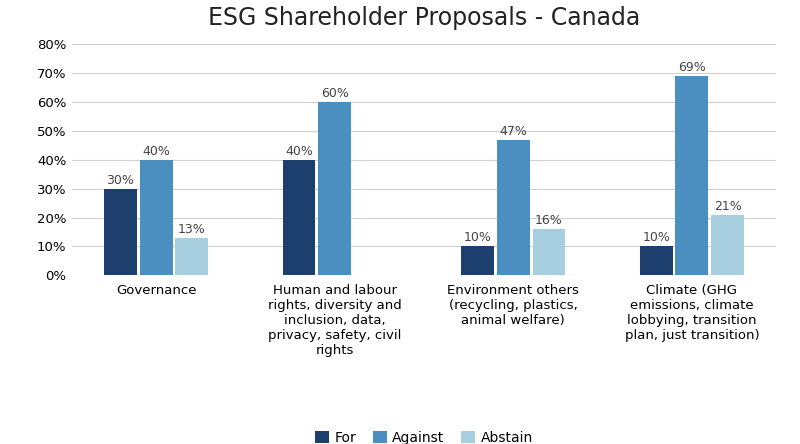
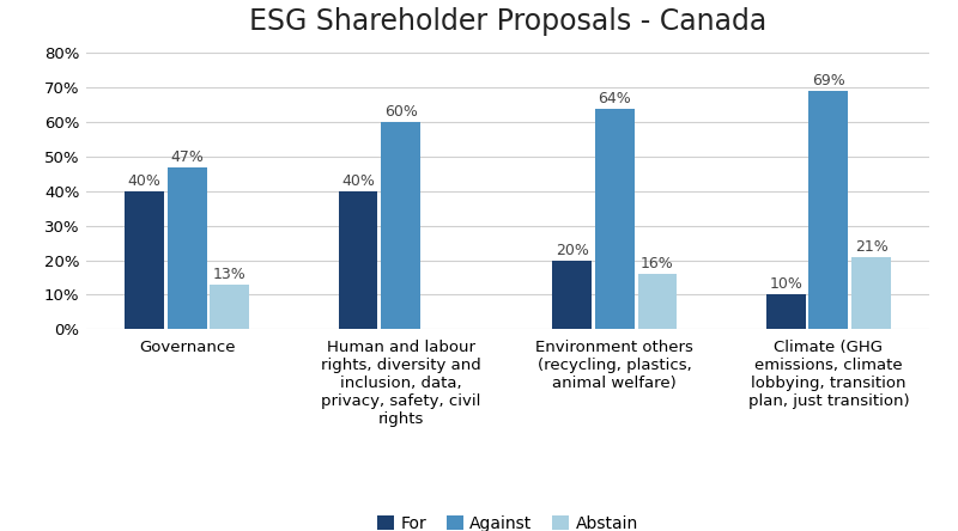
For/Governance: 30% -> 40%
Against/Governance: 40% -> 47%
For/Environment others (recycling, plastics, animal welfare): 10% -> 20%
Against/Environment others (recycling, plastics, animal welfare): 47% -> 64%
